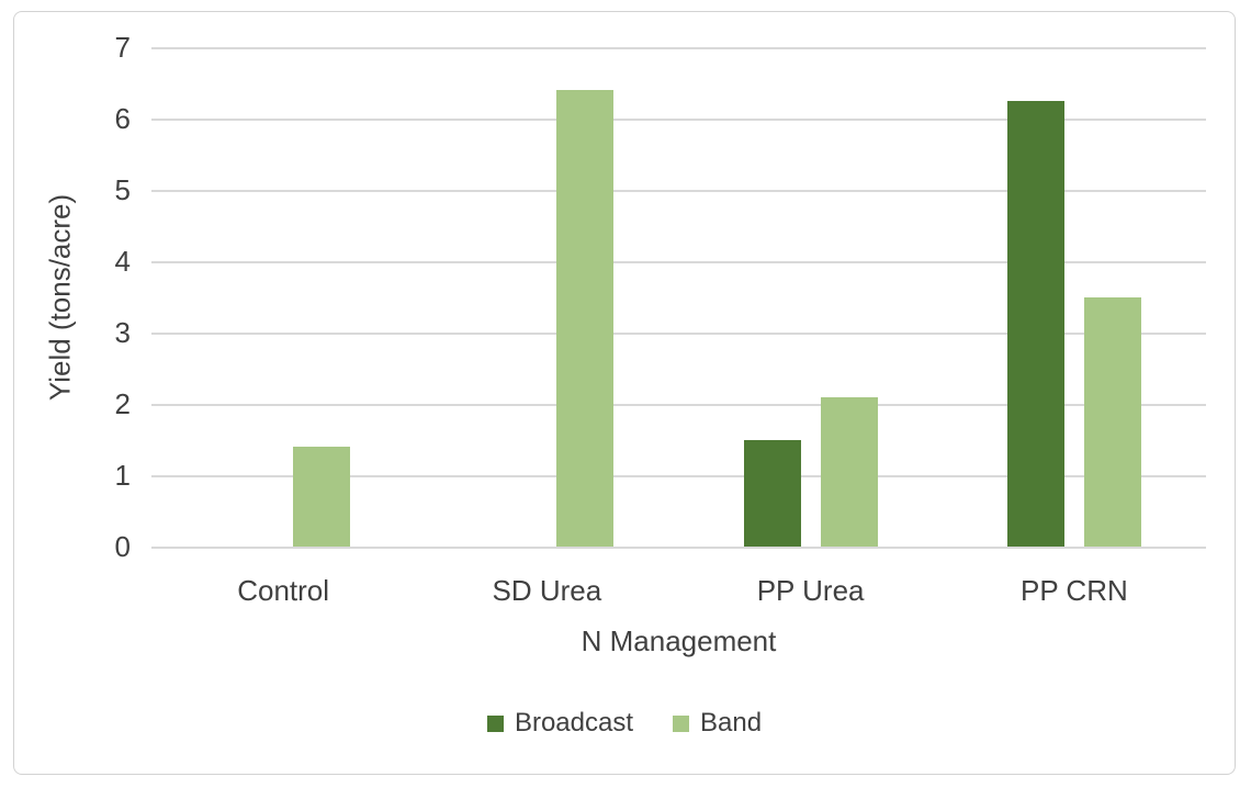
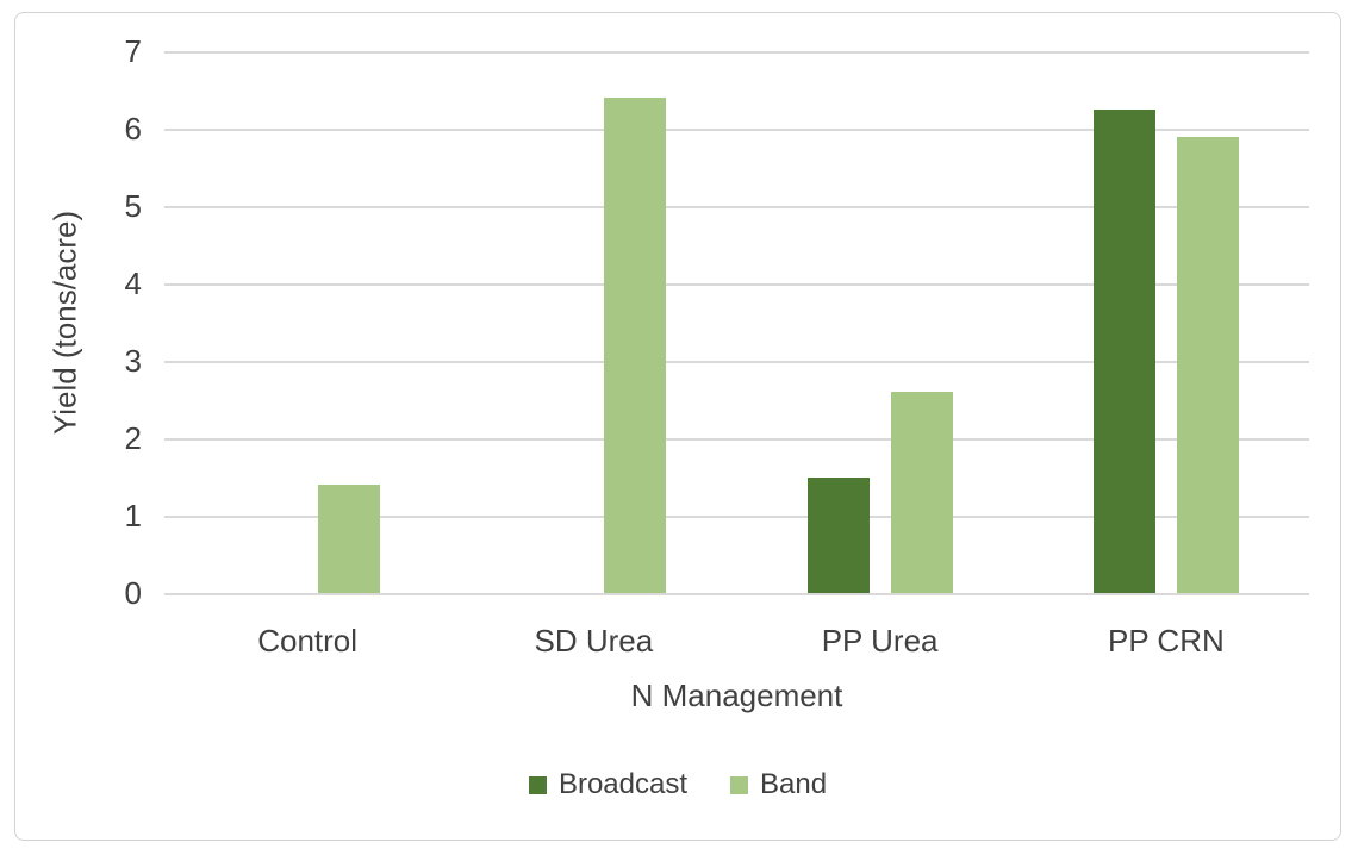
Band/PP Urea: 2.1 -> 2.6
Band/PP CRN: 3.5 -> 5.9
